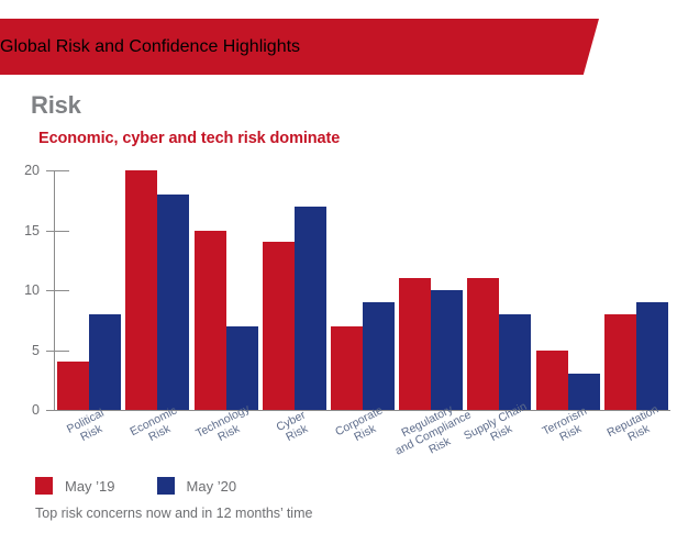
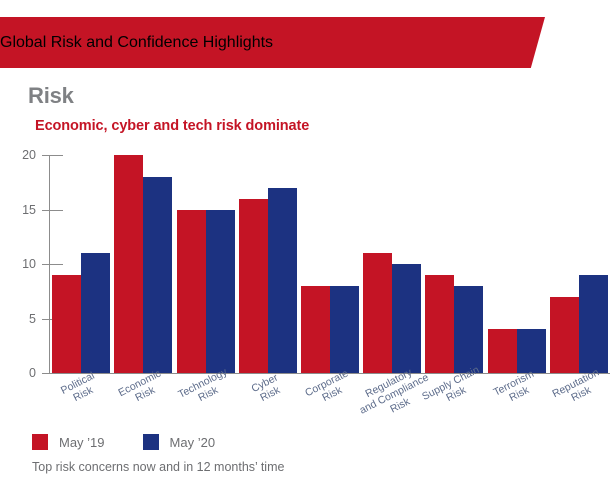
May ’19/Political Risk: 4 -> 9
May ’20/Political Risk: 8 -> 11
May ’20/Technology Risk: 7 -> 15
May ’19/Cyber Risk: 14 -> 16
May ’19/Corporate Risk: 7 -> 8
May ’20/Corporate Risk: 9 -> 8
May ’19/Supply Chain Risk: 11 -> 9
May ’19/Terrorism Risk: 5 -> 4
May ’20/Terrorism Risk: 3 -> 4
May ’19/Reputation Risk: 8 -> 7
